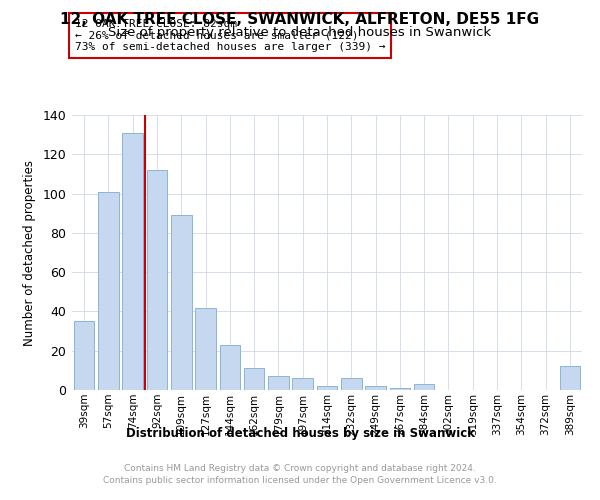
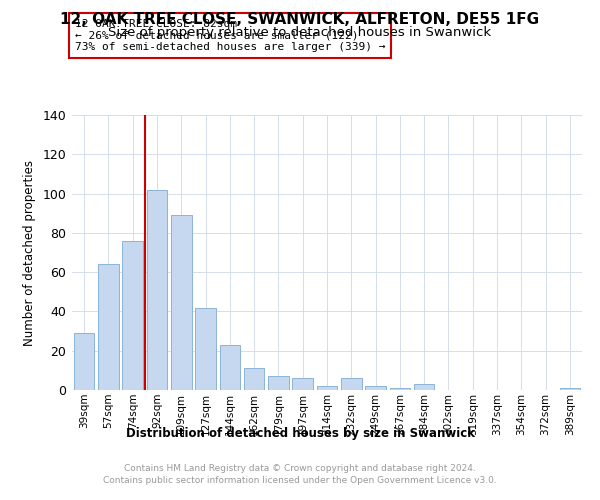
39sqm: 35 -> 29
57sqm: 101 -> 64
74sqm: 131 -> 76
92sqm: 112 -> 102
389sqm: 12 -> 1
